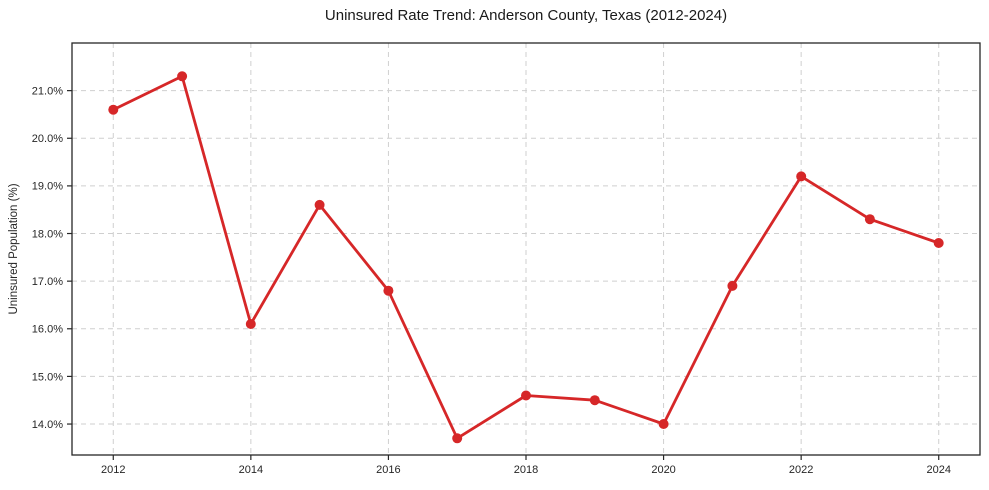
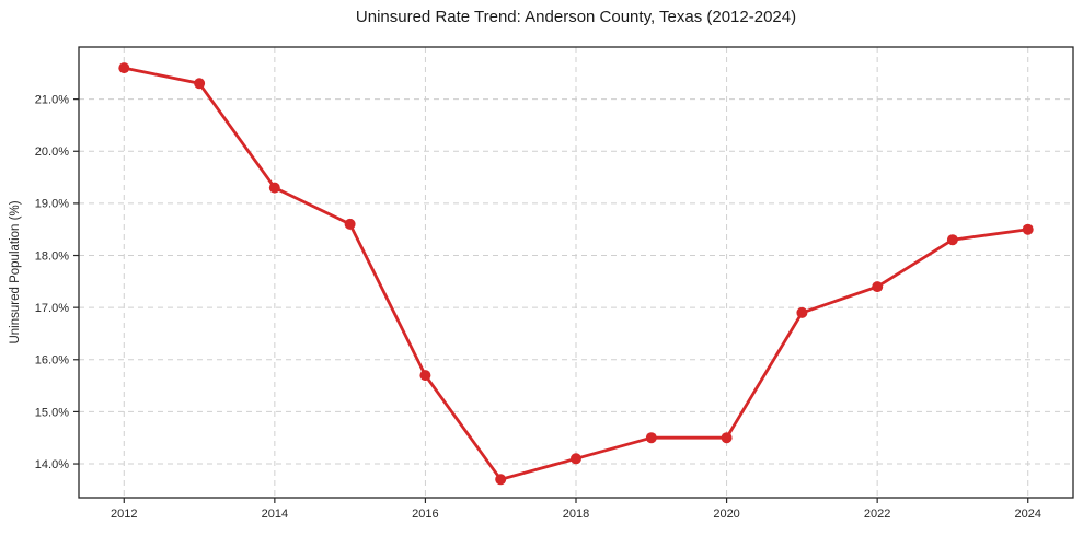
2012: 20.6% -> 21.6%
2014: 16.1% -> 19.3%
2016: 16.8% -> 15.7%
2018: 14.6% -> 14.1%
2020: 14.0% -> 14.5%
2022: 19.2% -> 17.4%
2024: 17.8% -> 18.5%
